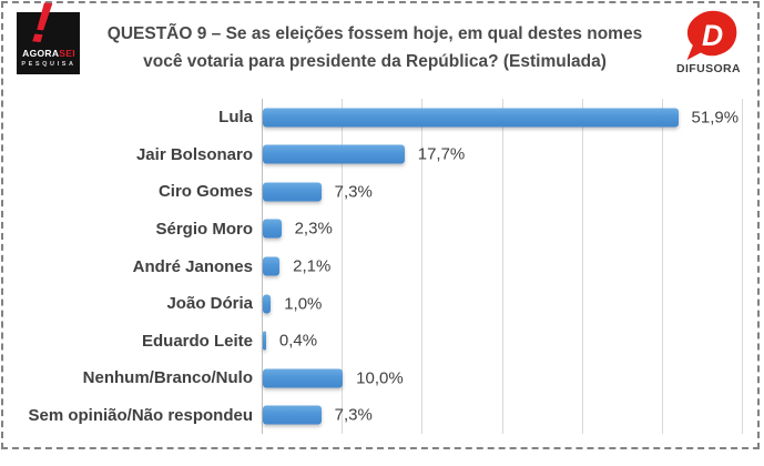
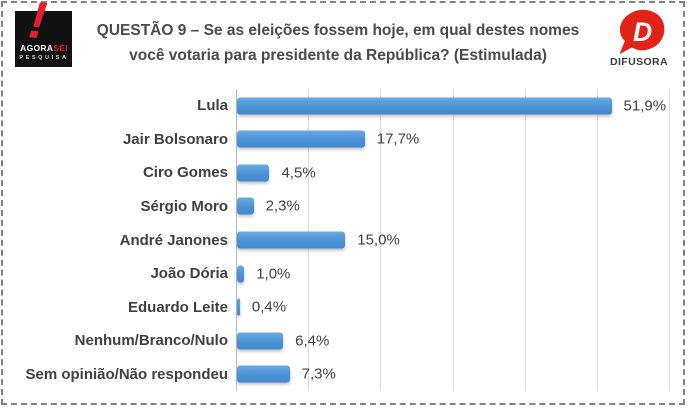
Ciro Gomes: 7,3% -> 4,5%
André Janones: 2,1% -> 15,0%
Nenhum/Branco/Nulo: 10,0% -> 6,4%
